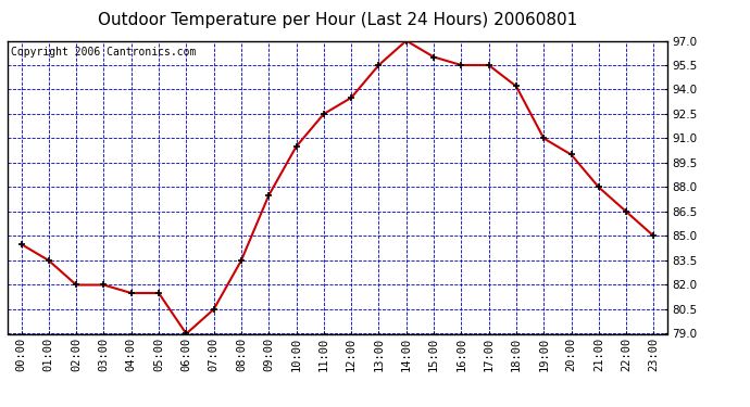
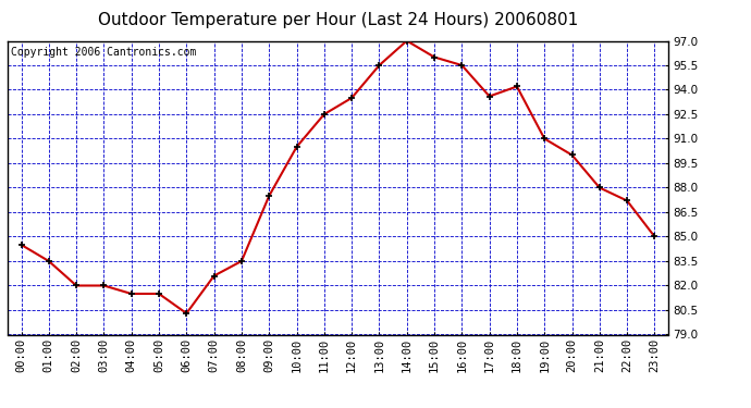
06:00: 79.0 -> 80.3
07:00: 80.5 -> 82.6
17:00: 95.5 -> 93.6
22:00: 86.5 -> 87.2
